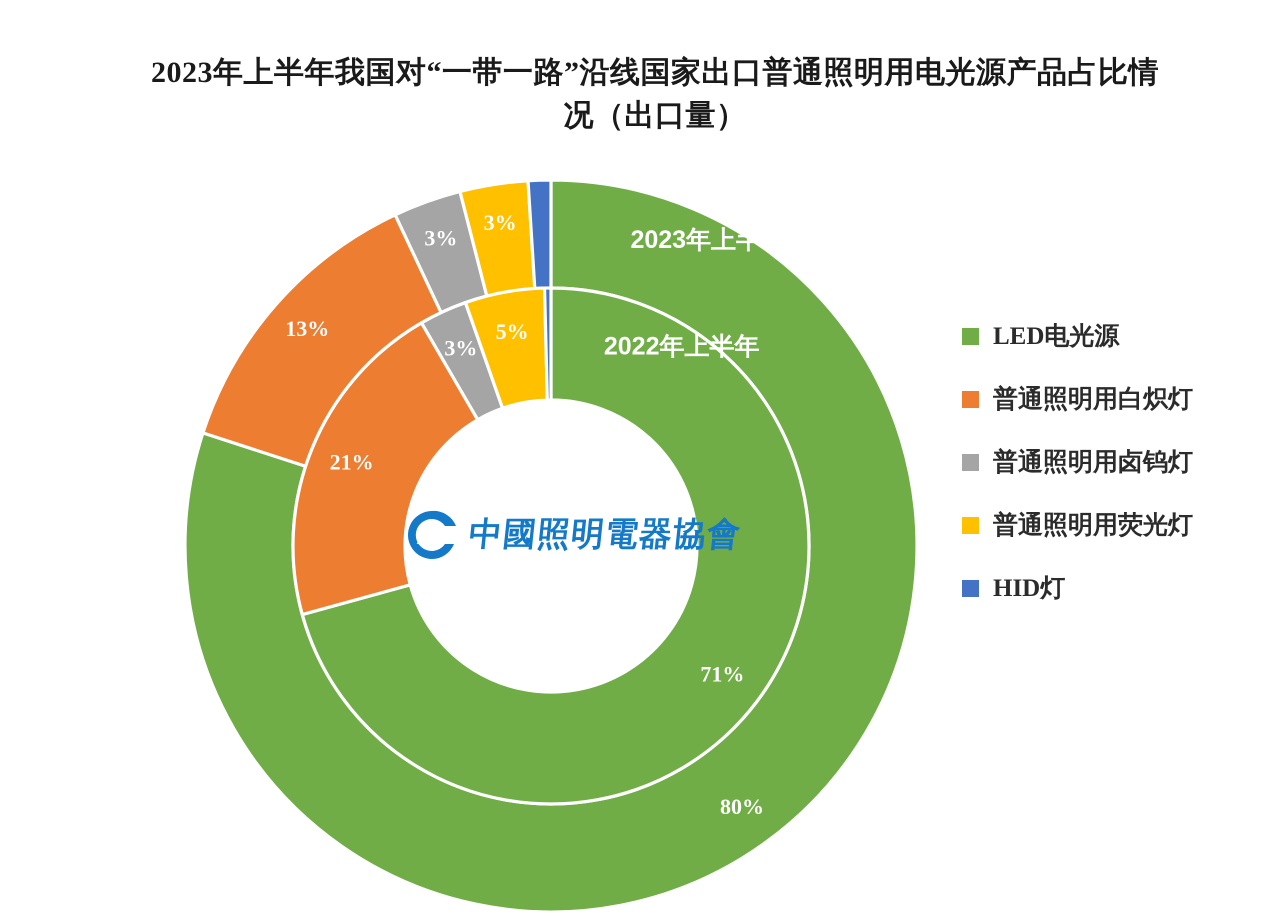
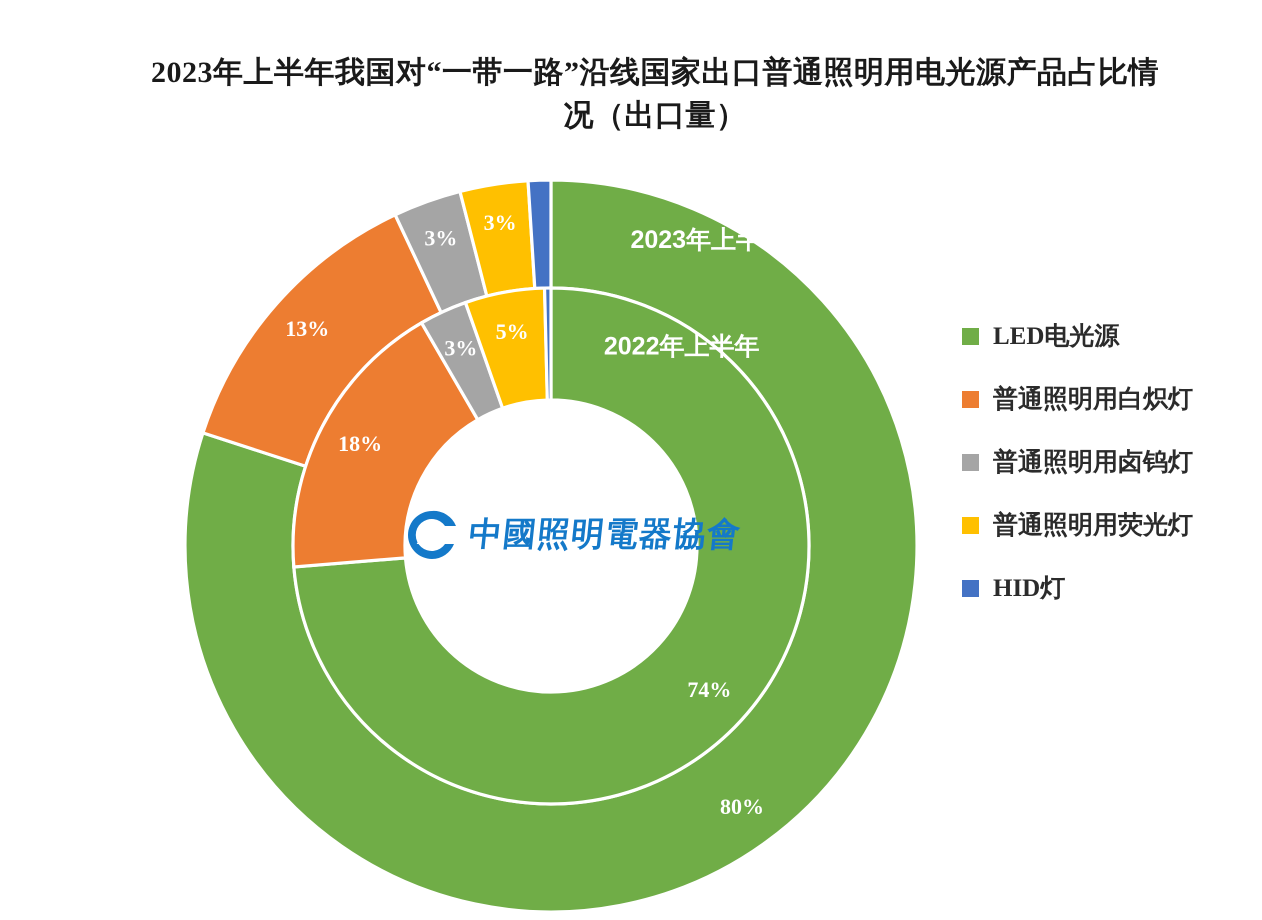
2022年上半年/LED电光源: 71% -> 74%
2022年上半年/普通照明用白炽灯: 21% -> 18%
